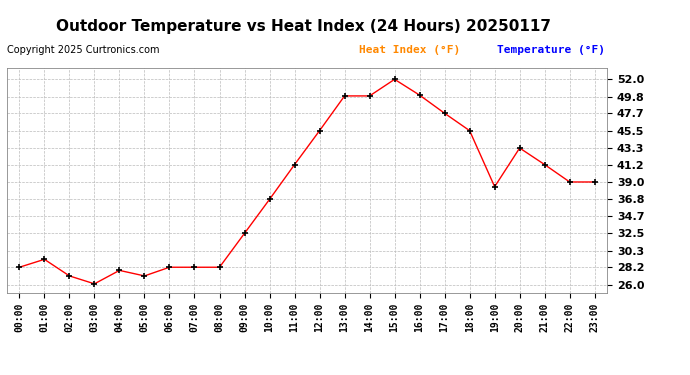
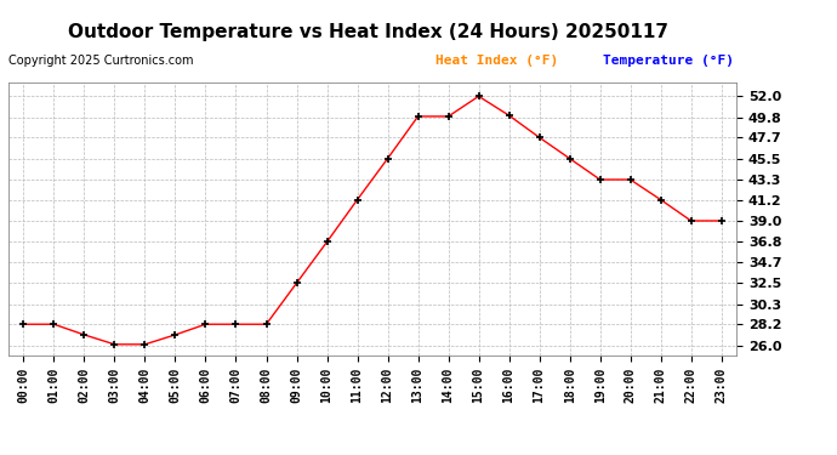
01:00: 29.2 -> 28.2
04:00: 27.8 -> 26.1
19:00: 38.4 -> 43.3
